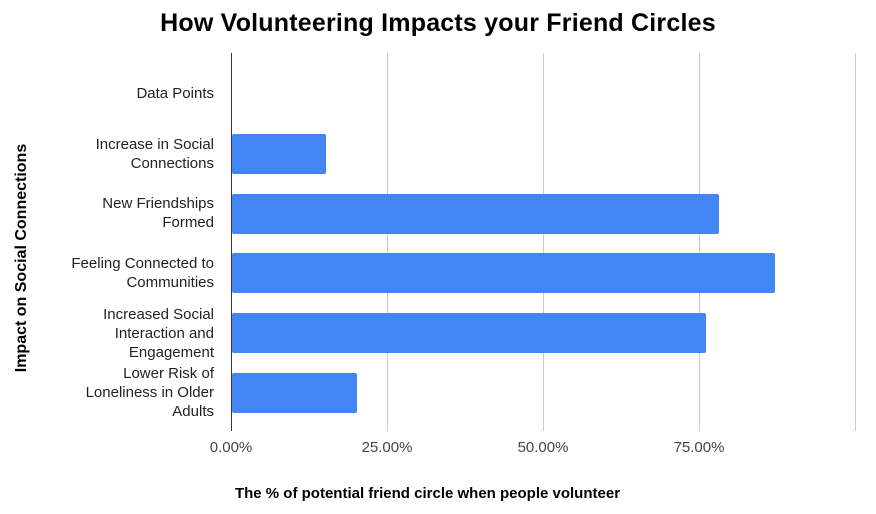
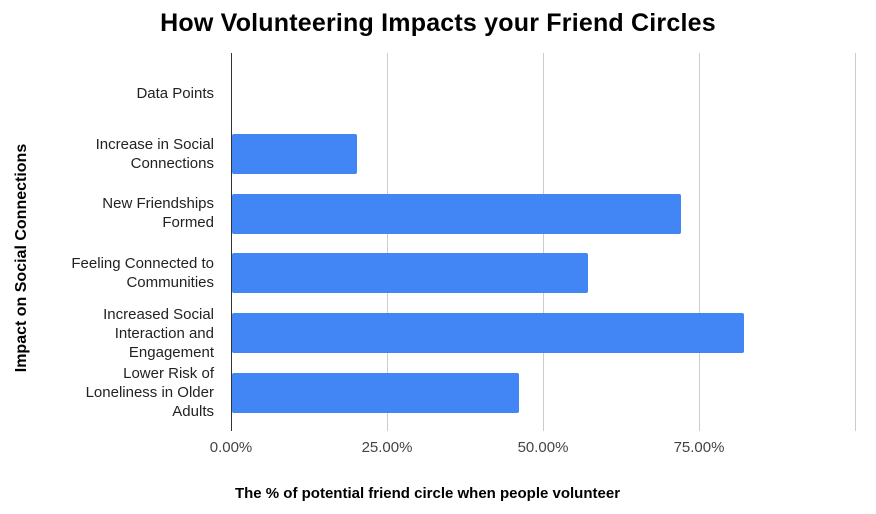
Increase in Social Connections: 15% -> 20%
New Friendships Formed: 78% -> 72%
Feeling Connected to Communities: 87% -> 57%
Increased Social Interaction and Engagement: 76% -> 82%
Lower Risk of Loneliness in Older Adults: 20% -> 46%
